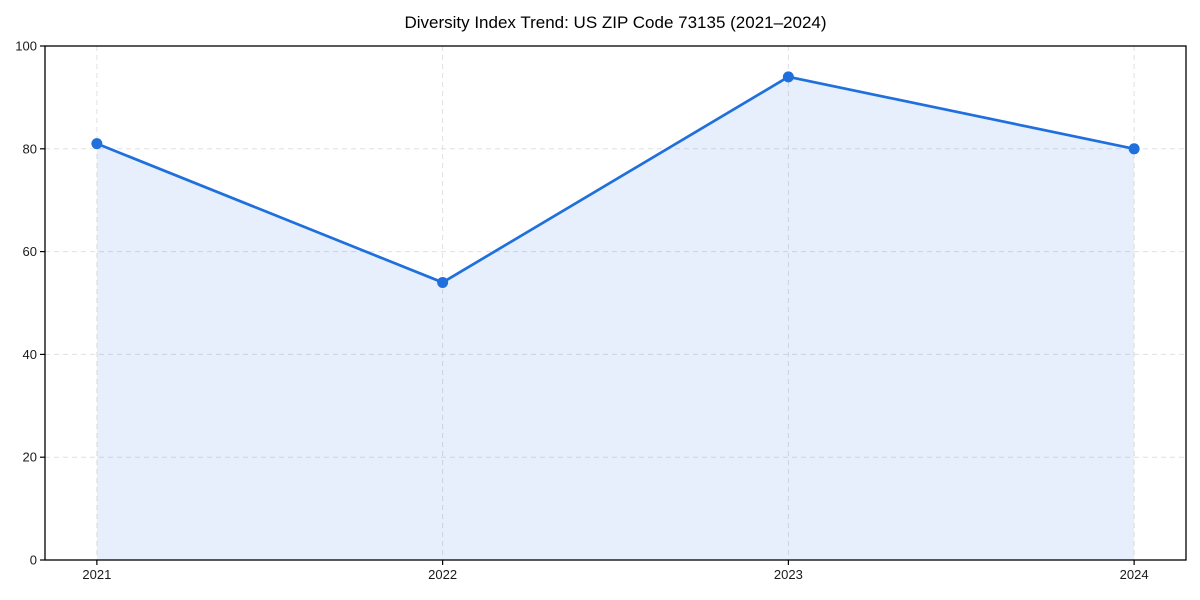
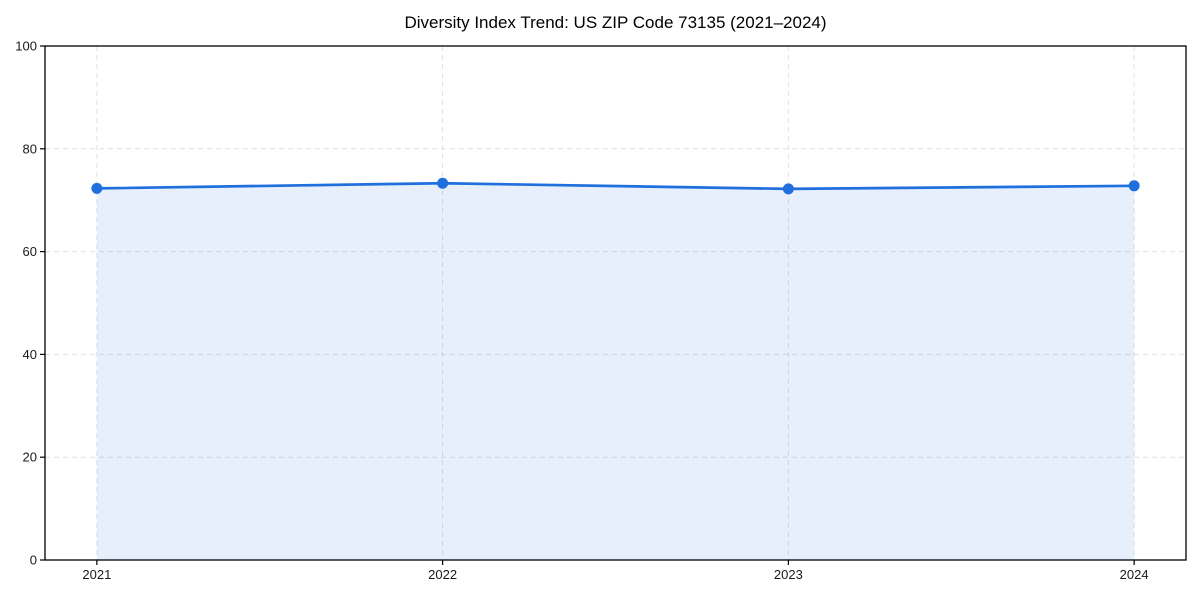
2021: 81 -> 72
2022: 54 -> 73
2023: 94 -> 72
2024: 80 -> 73
